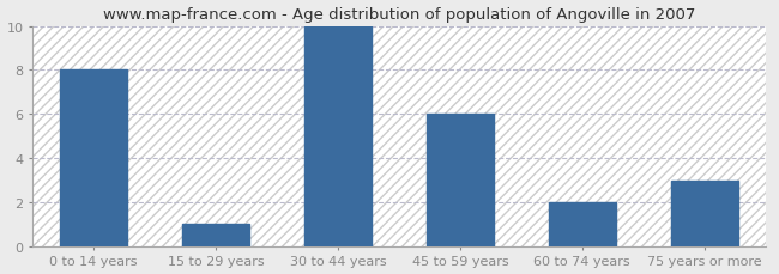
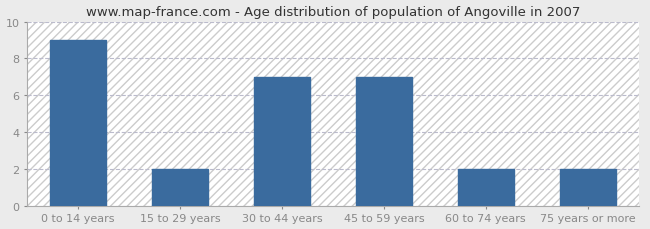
0 to 14 years: 8 -> 9
15 to 29 years: 1 -> 2
30 to 44 years: 10 -> 7
45 to 59 years: 6 -> 7
75 years or more: 3 -> 2
